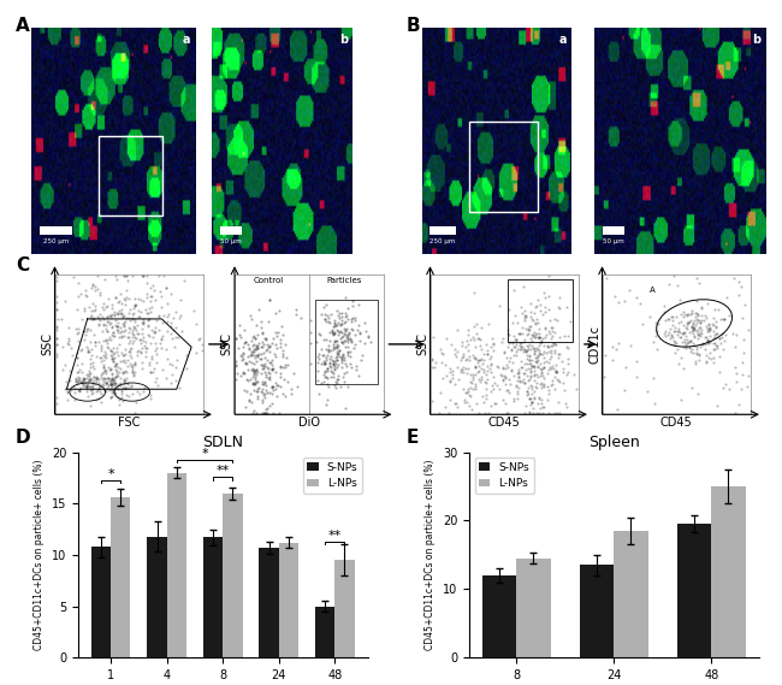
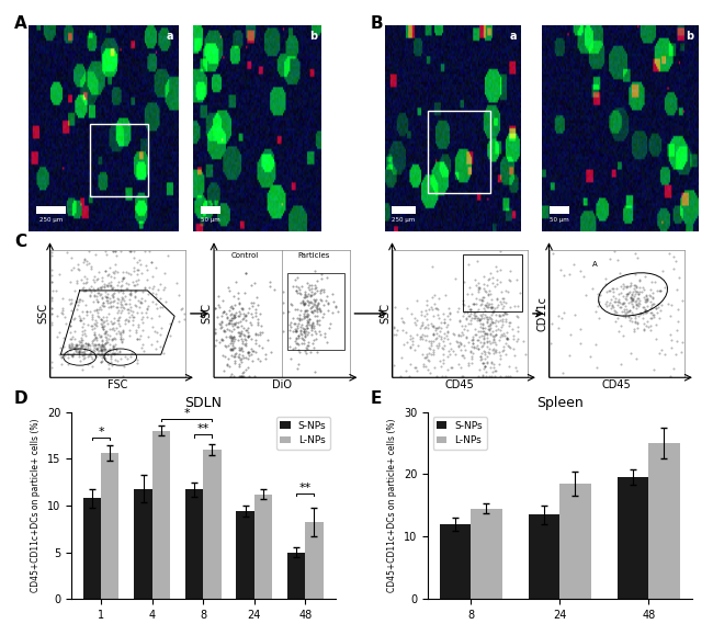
SDLN/S-NPs/24: 10.7 -> 9.4
SDLN/L-NPs/48: 9.5 -> 8.2
